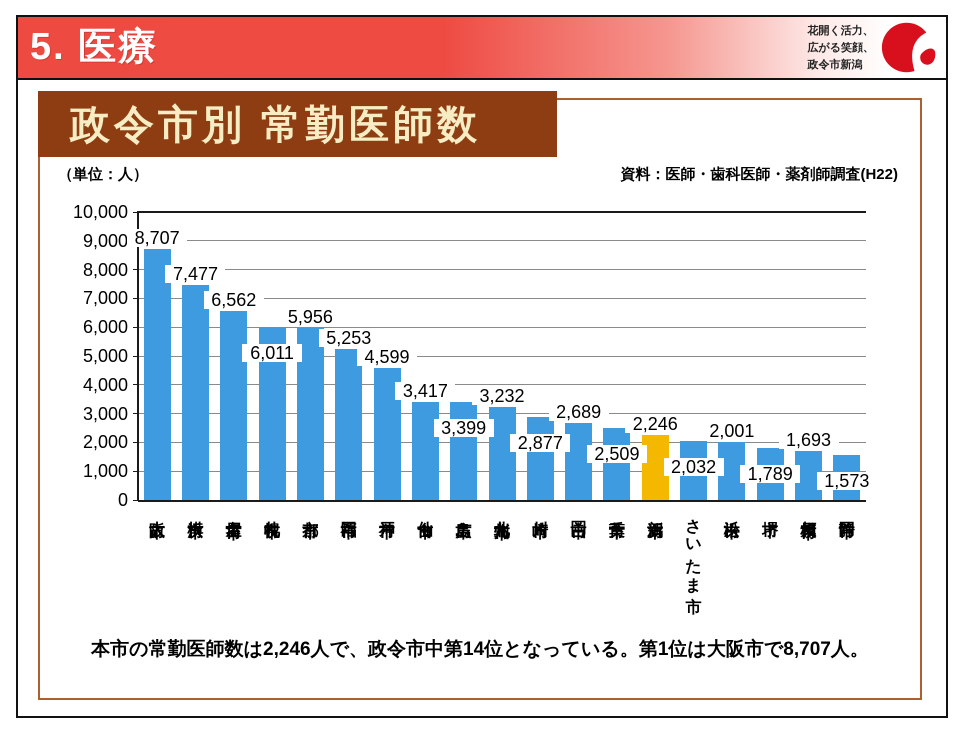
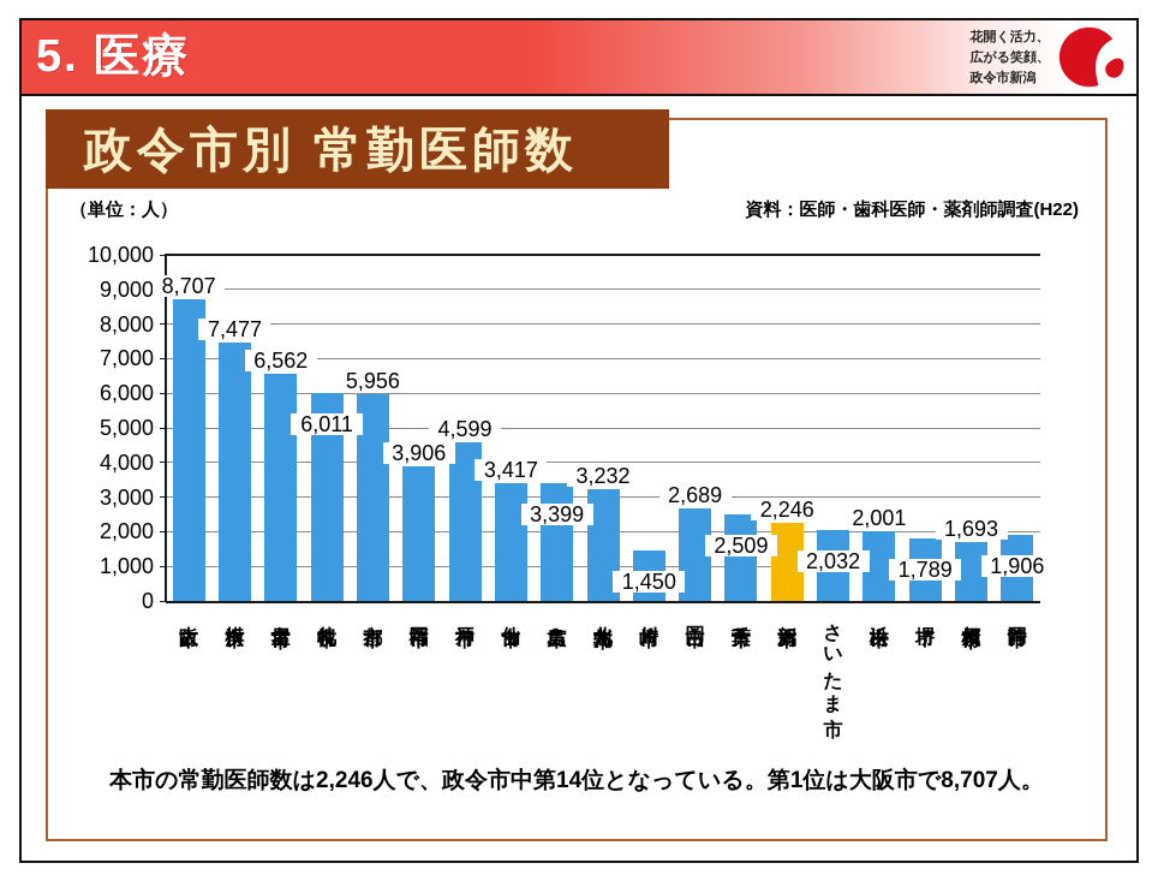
福岡市: 5,253 -> 3,906
川崎市: 2,877 -> 1,450
静岡市: 1,573 -> 1,906
